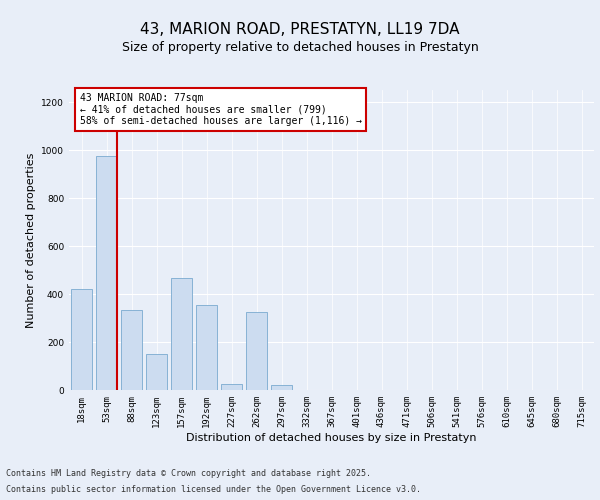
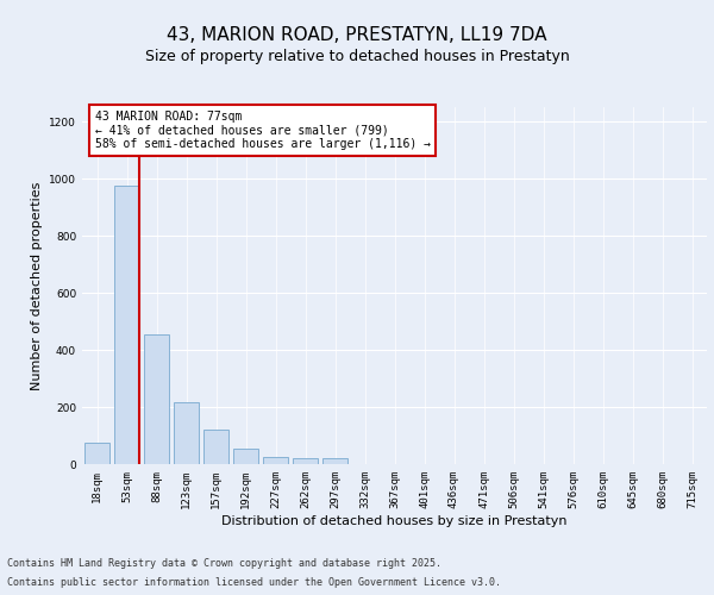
18sqm: 420 -> 75
88sqm: 335 -> 455
123sqm: 150 -> 215
157sqm: 465 -> 120
192sqm: 355 -> 55
262sqm: 325 -> 20
